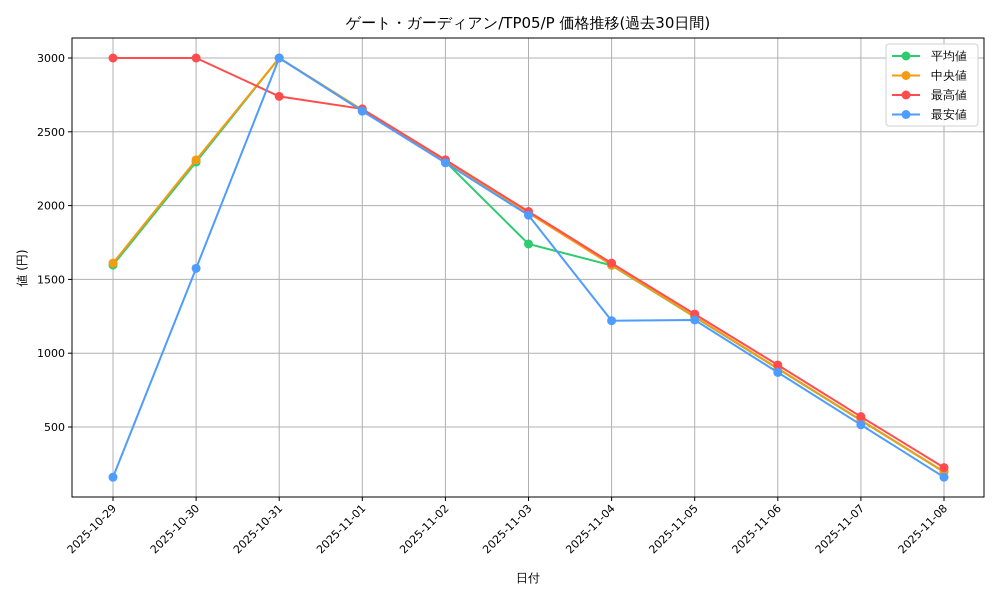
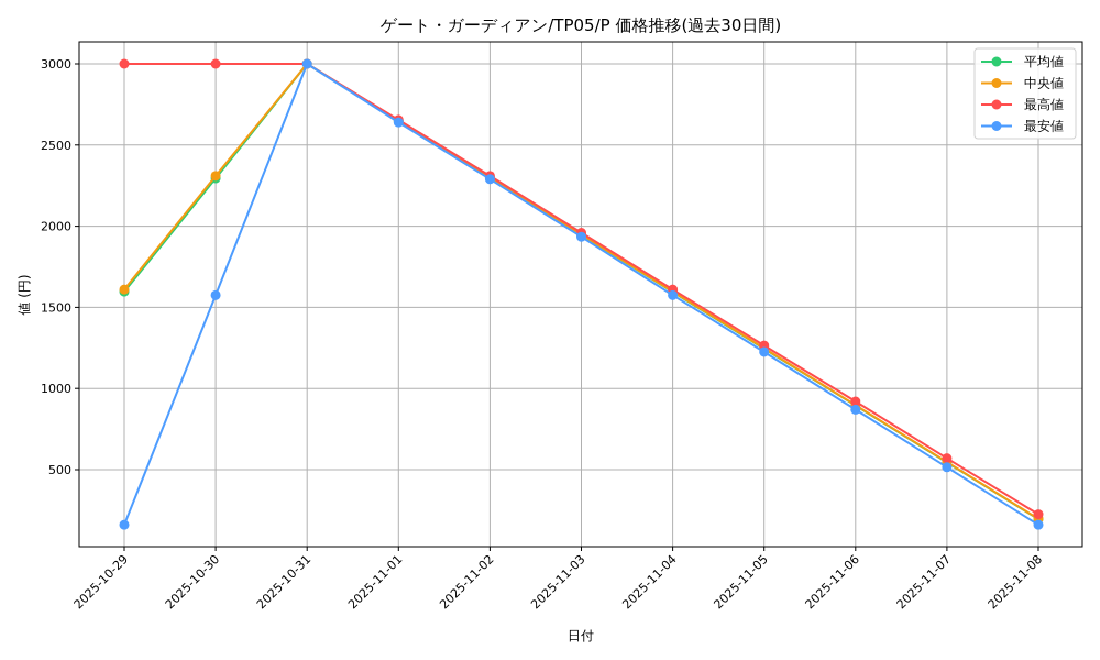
最高値/2025-10-31: 2740 -> 3000
平均値/2025-11-03: 1740 -> 1950
最安値/2025-11-04: 1220 -> 1580
